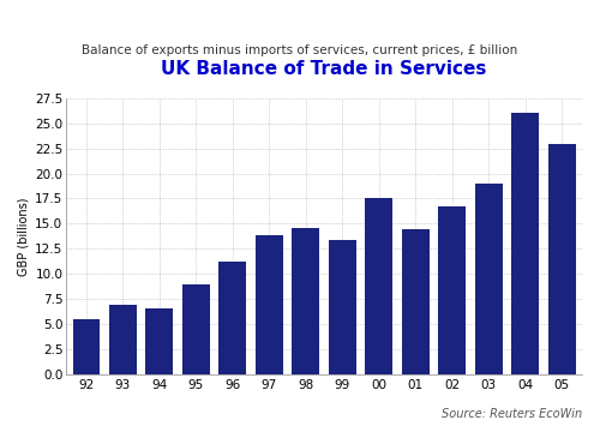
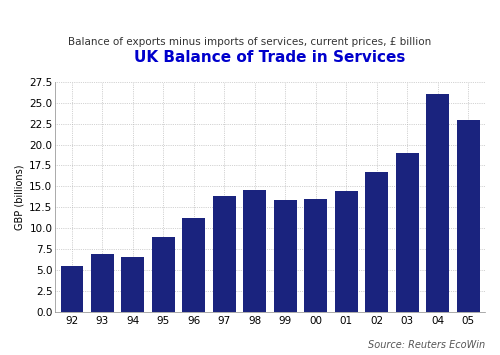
00: 17.6 -> 13.5
